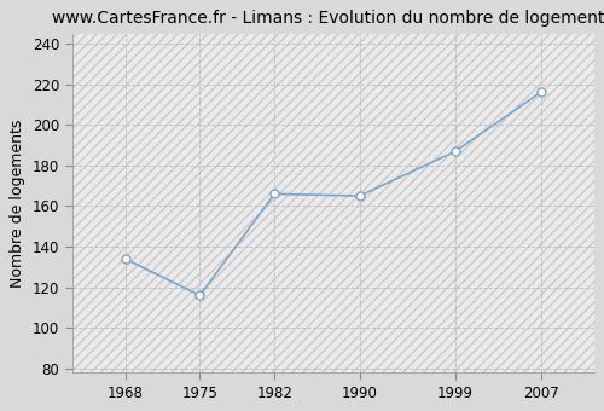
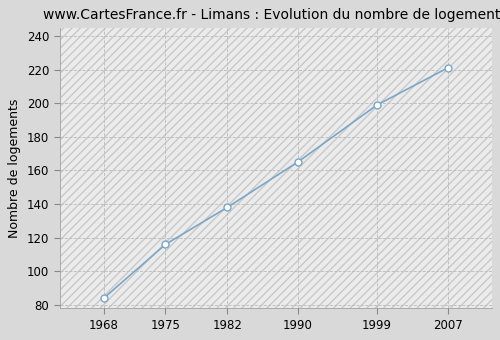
1968: 134 -> 84
1982: 166 -> 138
1999: 187 -> 199
2007: 216 -> 221
